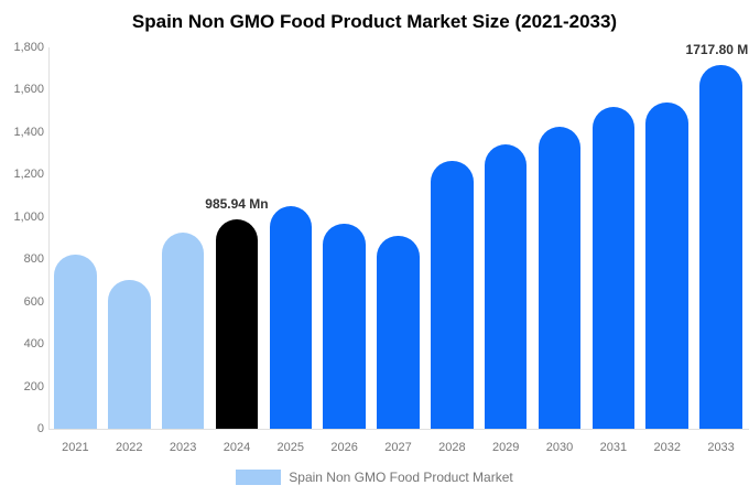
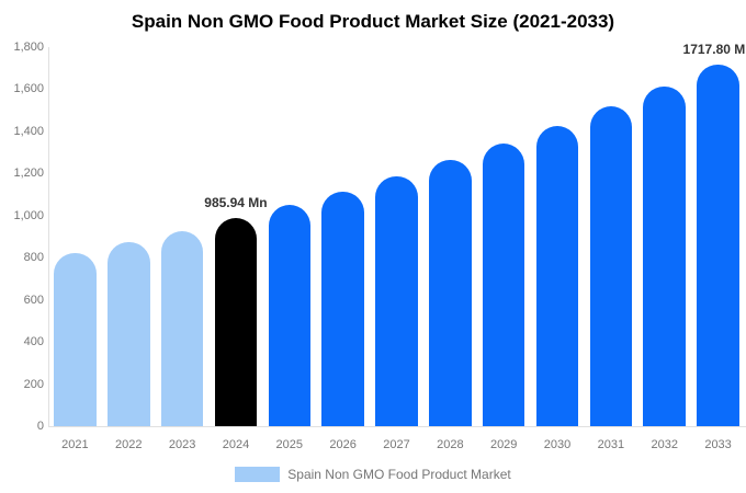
2022: 700 -> 870
2026: 970 -> 1120
2027: 910 -> 1190
2032: 1540 -> 1620
